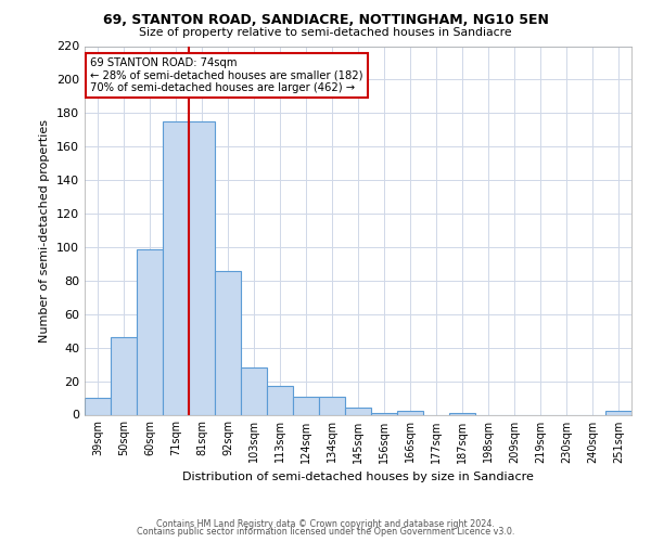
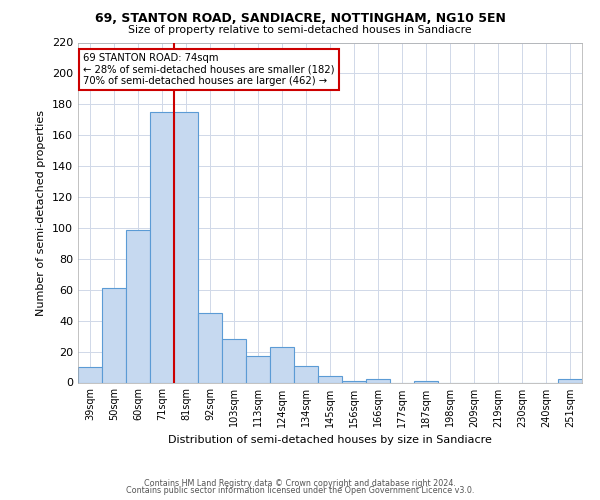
50sqm: 46 -> 61
92sqm: 86 -> 45
124sqm: 11 -> 23
